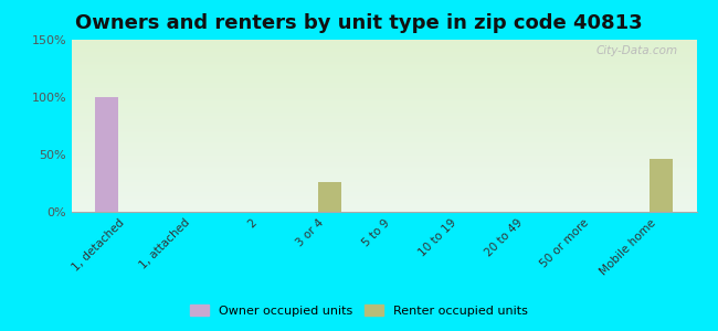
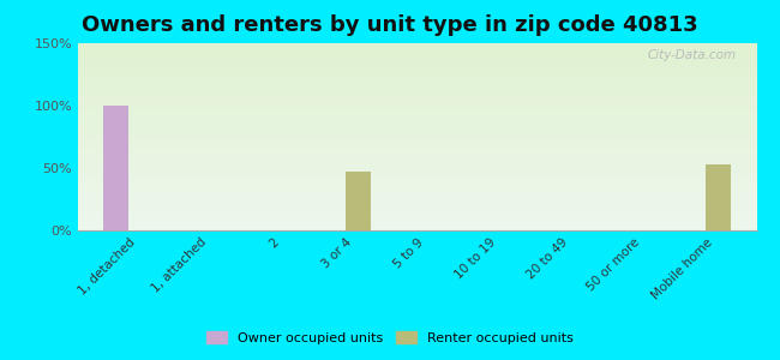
Renter occupied units/3 or 4: 26% -> 47%
Renter occupied units/Mobile home: 46% -> 53%
